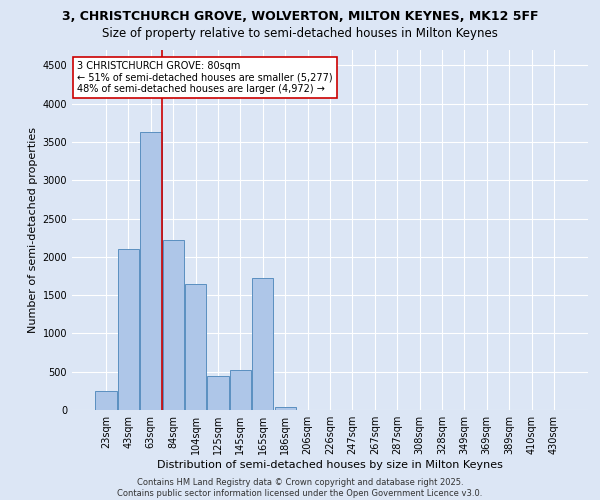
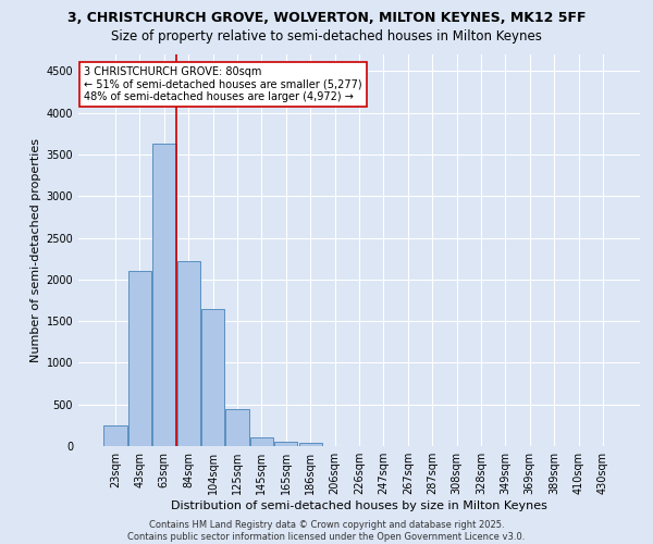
145sqm: 520 -> 100
165sqm: 1720 -> 60
